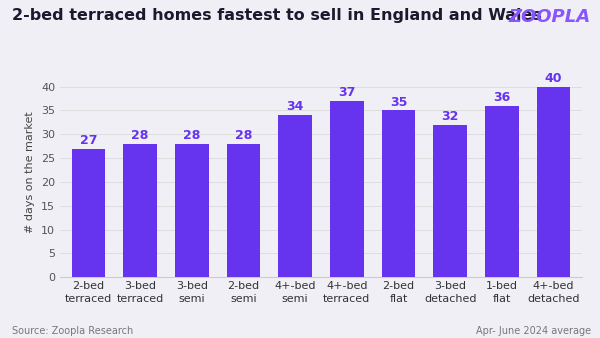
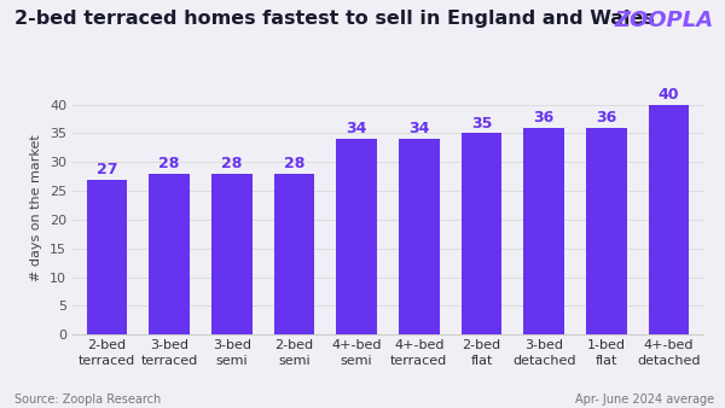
4+-bed terraced: 37 -> 34
3-bed detached: 32 -> 36
